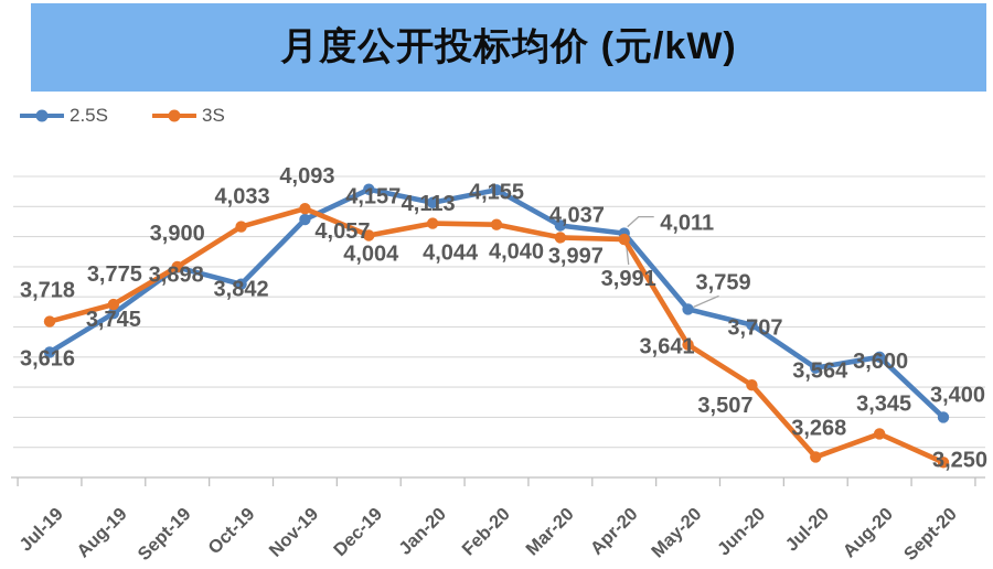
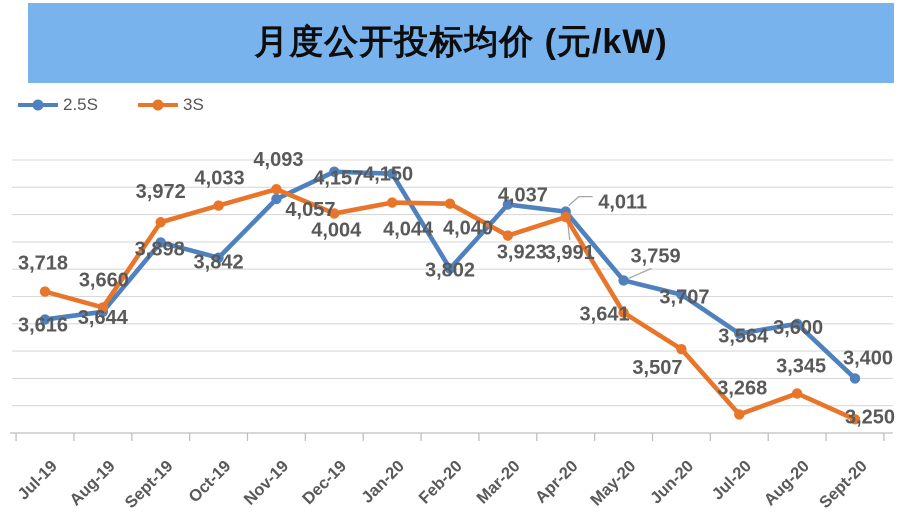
2.5S/Aug-19: 3,745 -> 3,644
3S/Aug-19: 3,775 -> 3,660
3S/Sept-19: 3,900 -> 3,972
2.5S/Jan-20: 4,113 -> 4,150
2.5S/Feb-20: 4,155 -> 3,802
3S/Mar-20: 3,997 -> 3,923
